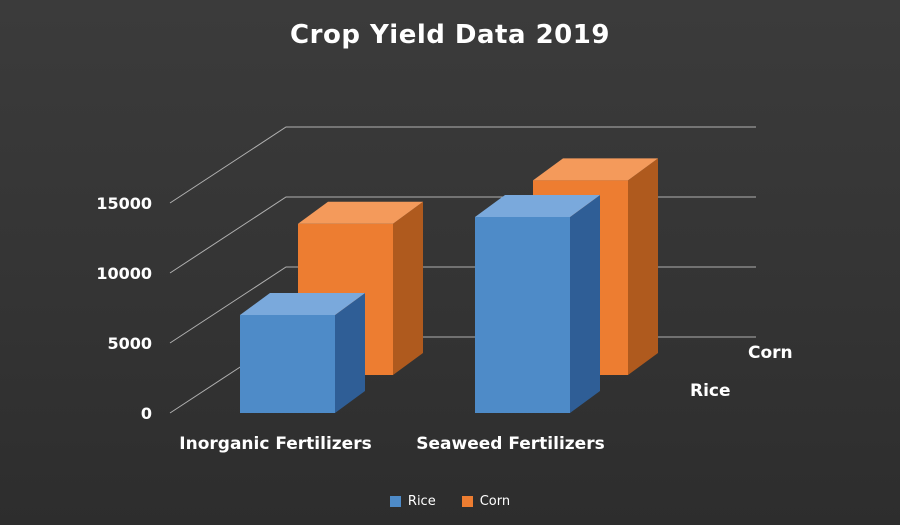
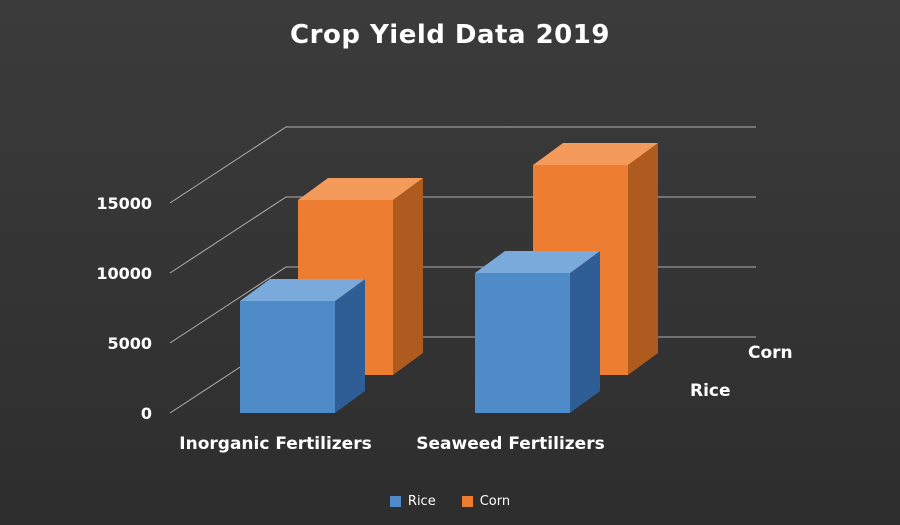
Rice/Inorganic Fertilizers: 7000 -> 8000
Corn/Inorganic Fertilizers: 10800 -> 12500
Rice/Seaweed Fertilizers: 14000 -> 10000
Corn/Seaweed Fertilizers: 13900 -> 15000
